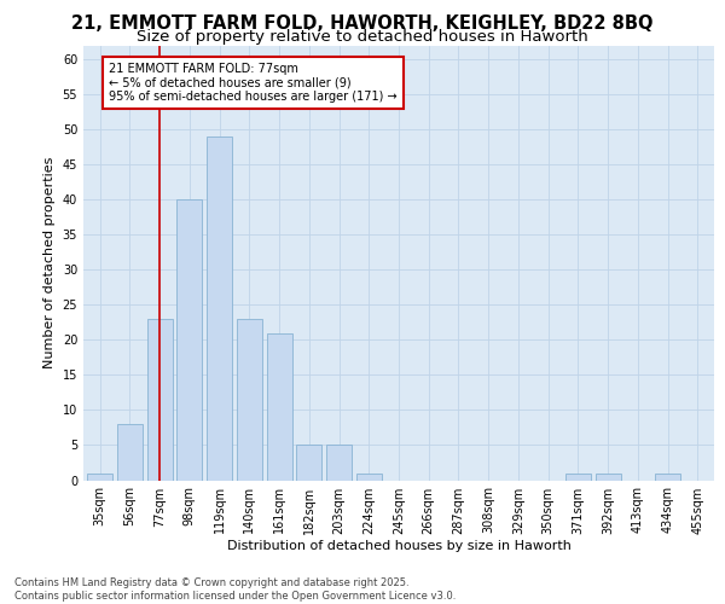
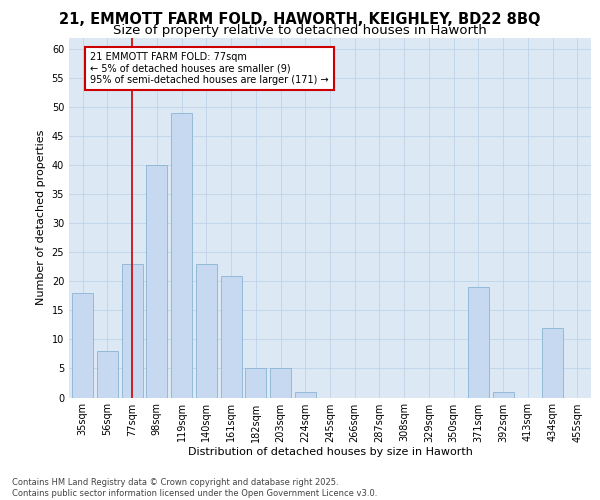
35sqm: 1 -> 18
371sqm: 1 -> 19
434sqm: 1 -> 12
